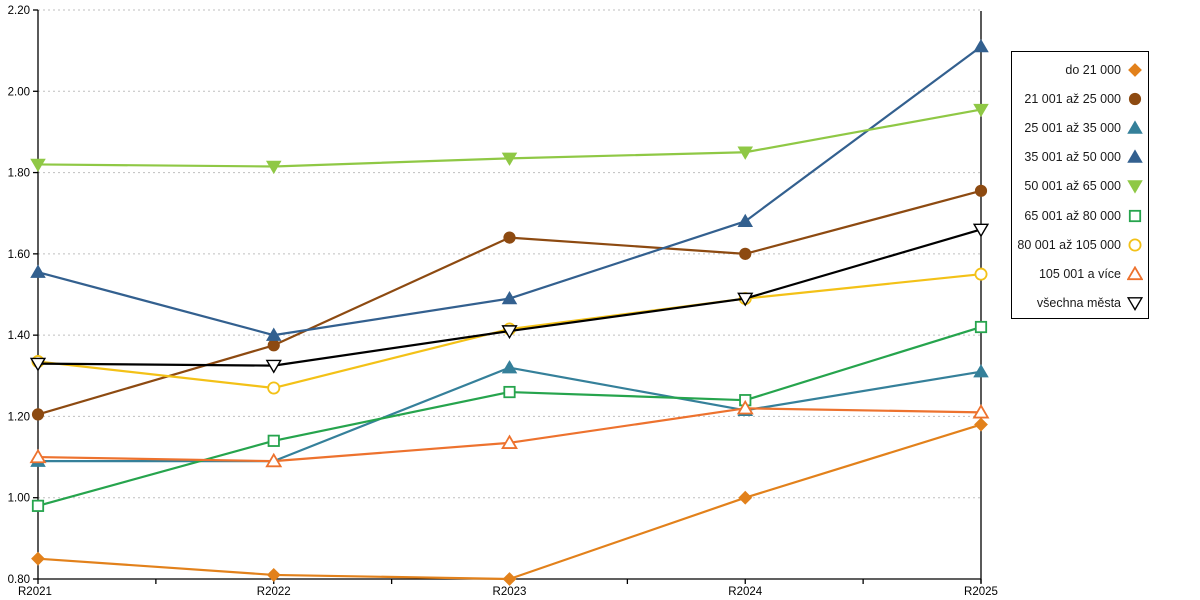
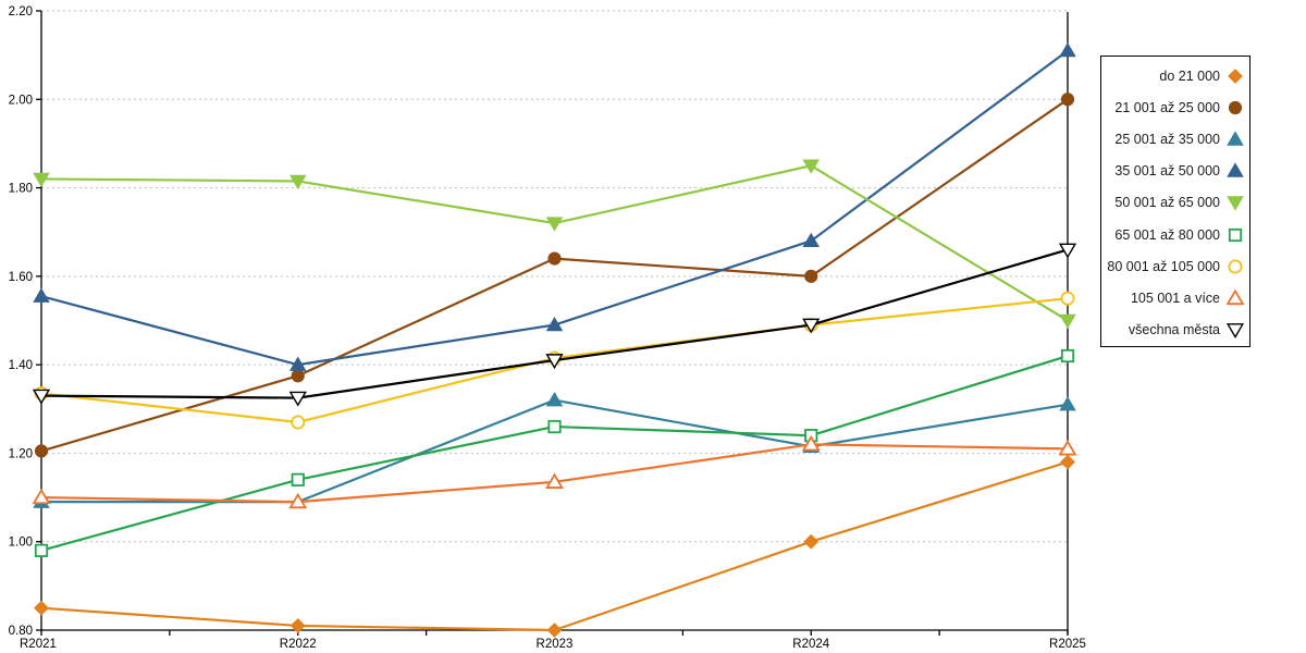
50 001 až 65 000/R2023: 1.83 -> 1.72
21 001 až 25 000/R2025: 1.75 -> 2.00
50 001 až 65 000/R2025: 1.96 -> 1.50
